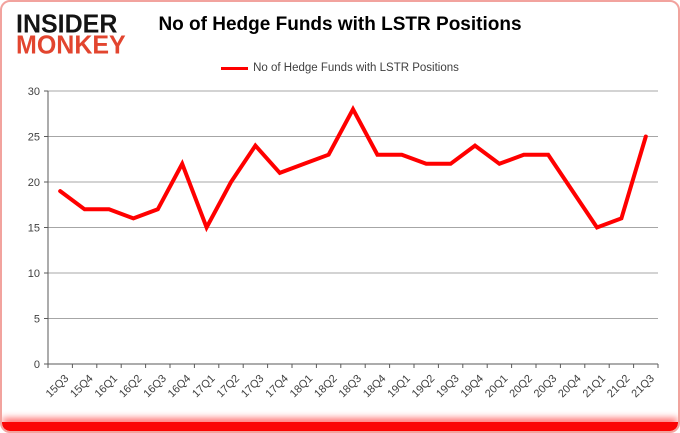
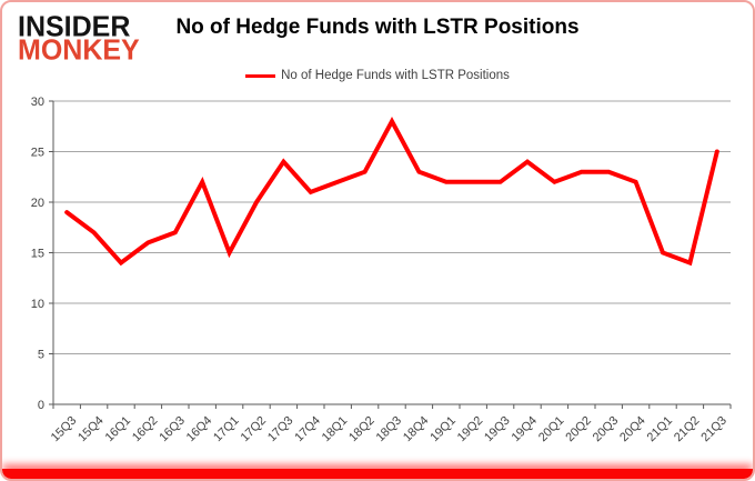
16Q1: 17 -> 14
19Q1: 23 -> 22
20Q4: 19 -> 22
21Q2: 16 -> 14
